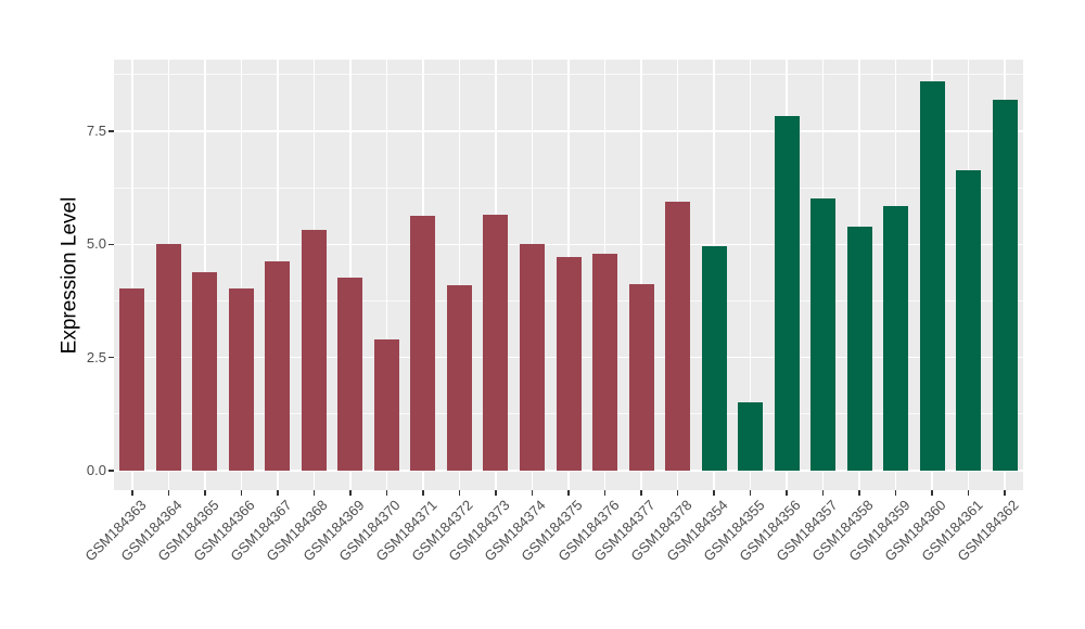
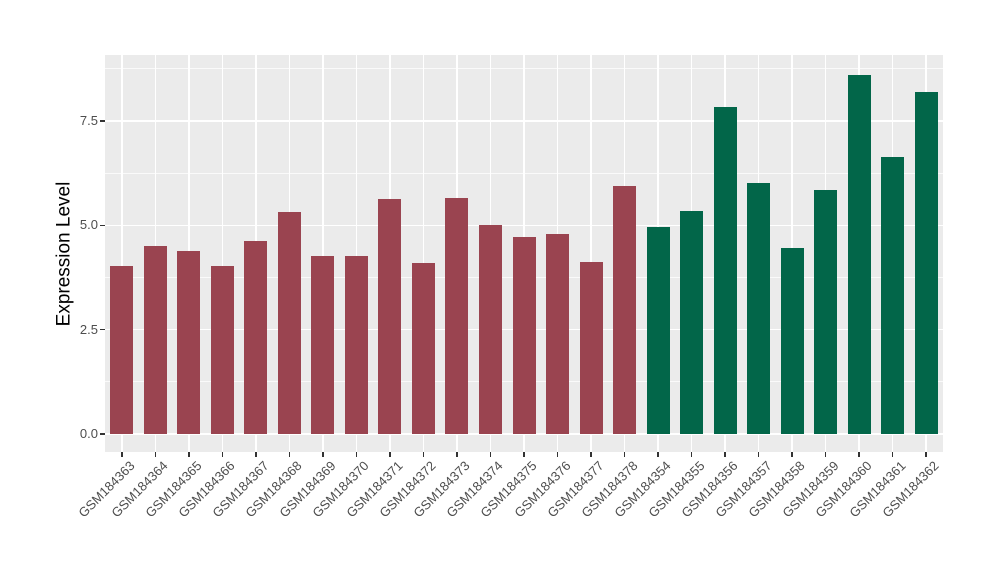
GSM184364: 5.0 -> 4.5
GSM184370: 2.9 -> 4.3
GSM184355: 1.5 -> 5.3
GSM184358: 5.4 -> 4.5
